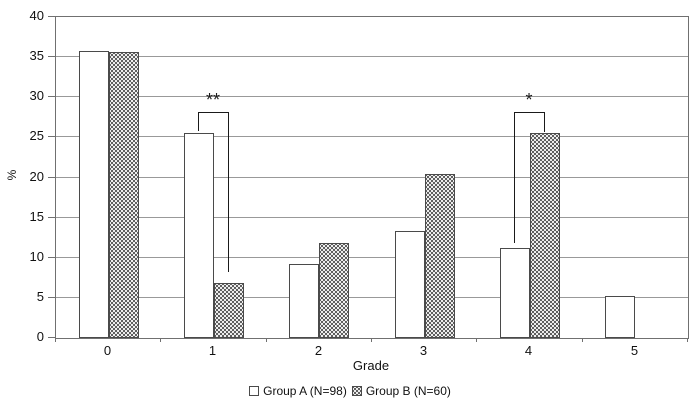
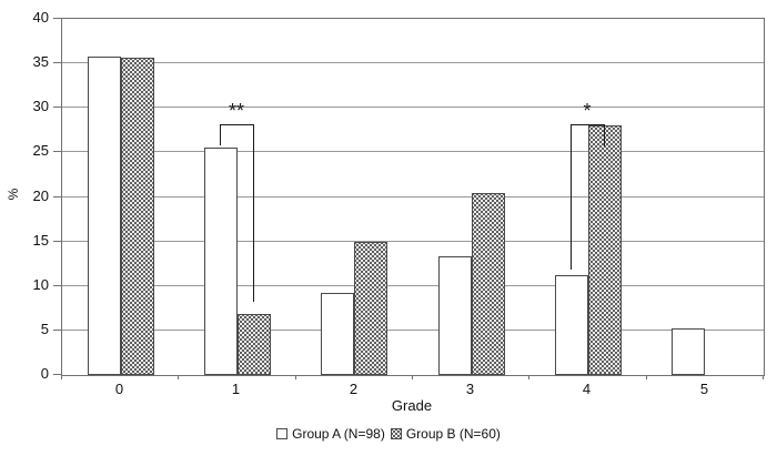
Group B (N=60)/2: 12 -> 15
Group B (N=60)/4: 26 -> 28
